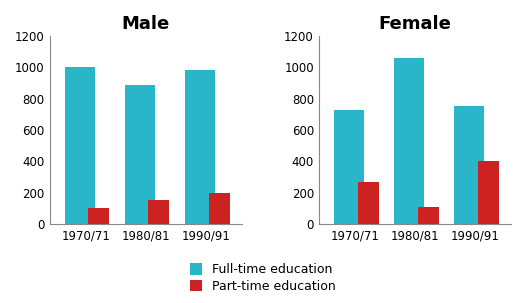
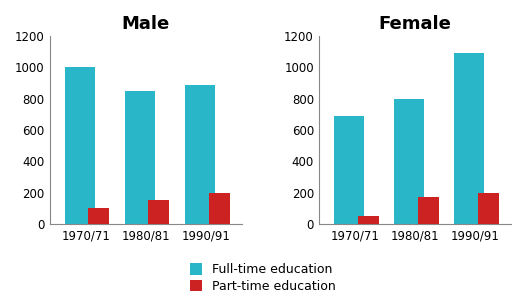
Male/Full-time education/1980/81: 890 -> 850
Male/Full-time education/1990/91: 980 -> 890
Female/Full-time education/1970/71: 730 -> 690
Female/Part-time education/1970/71: 270 -> 50
Female/Full-time education/1980/81: 1060 -> 800
Female/Part-time education/1980/81: 110 -> 180
Female/Full-time education/1990/91: 750 -> 1090
Female/Part-time education/1990/91: 400 -> 200
